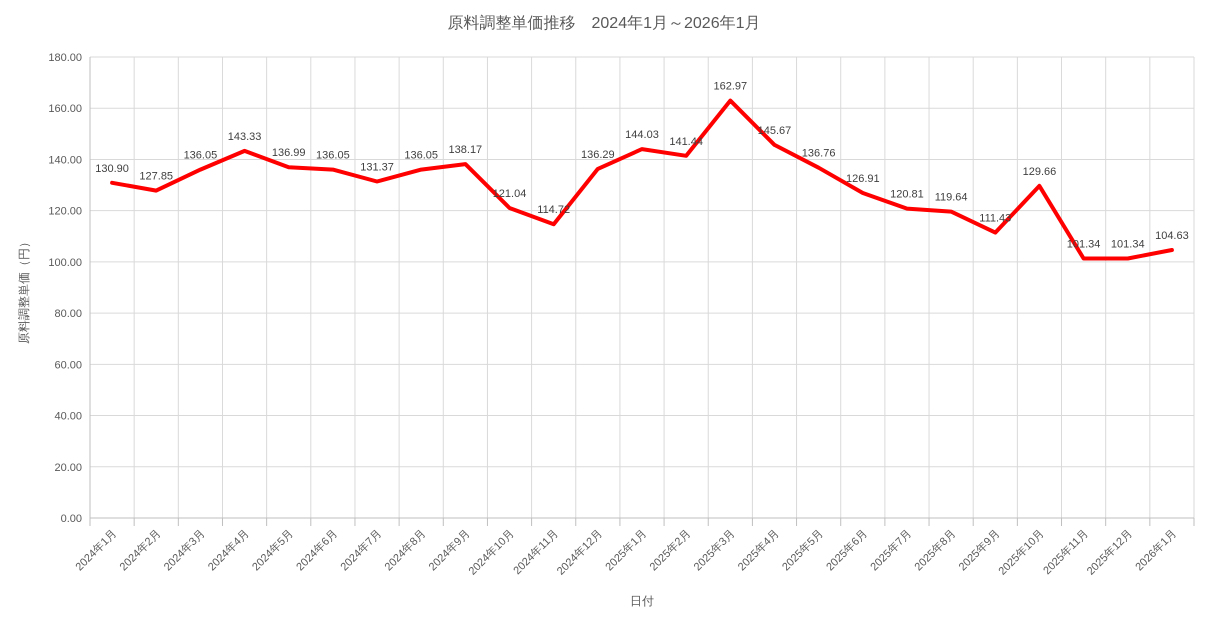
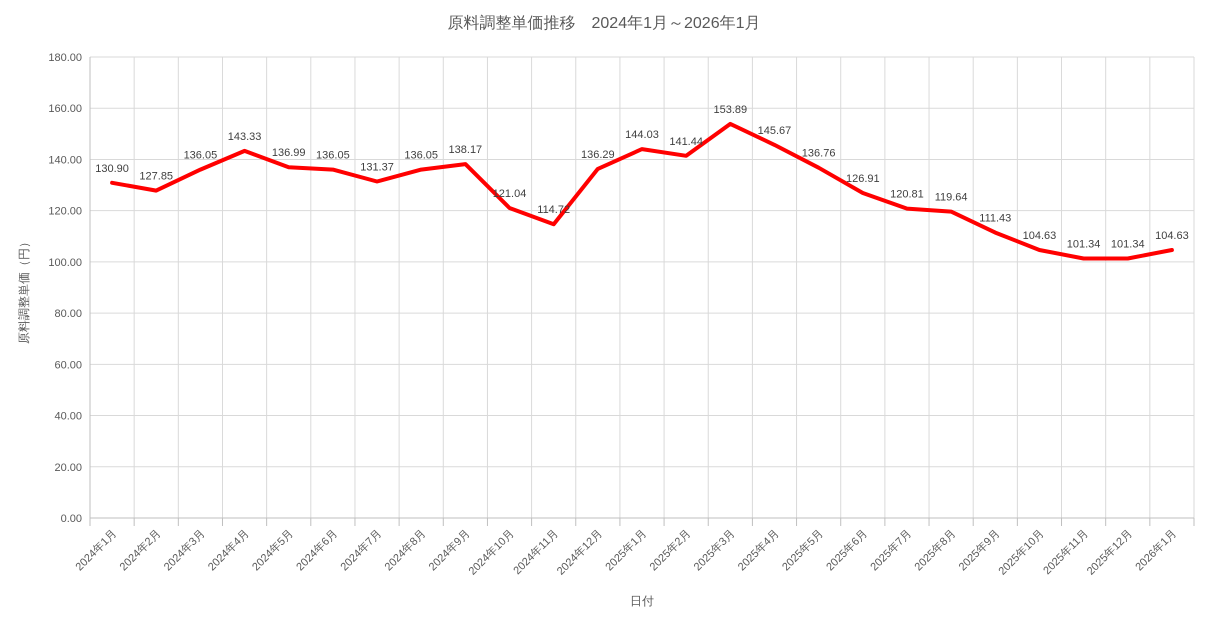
2025年3月: 162.97 -> 153.89
2025年10月: 129.66 -> 104.63
